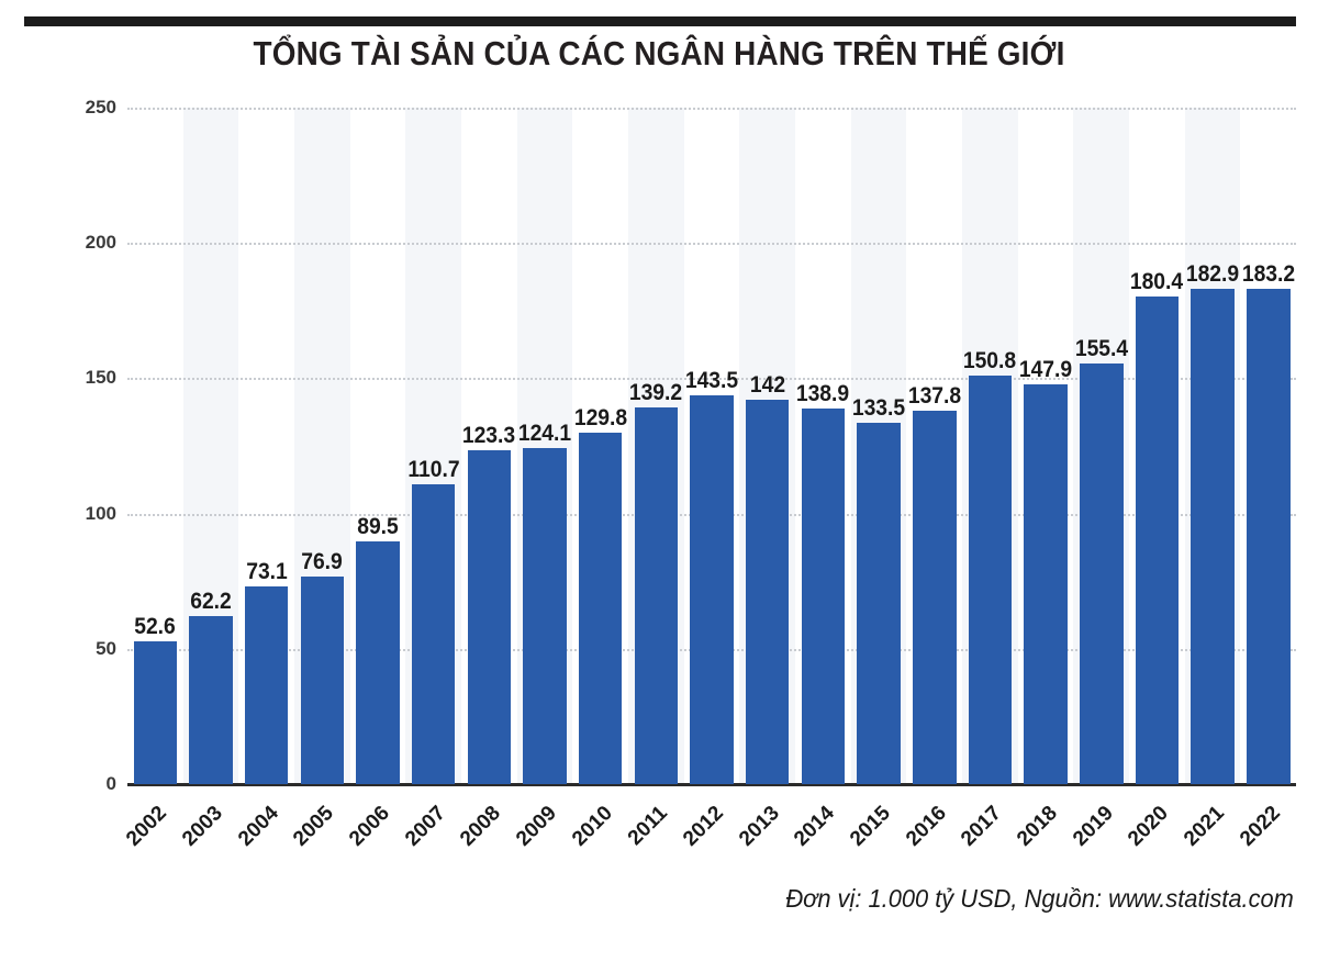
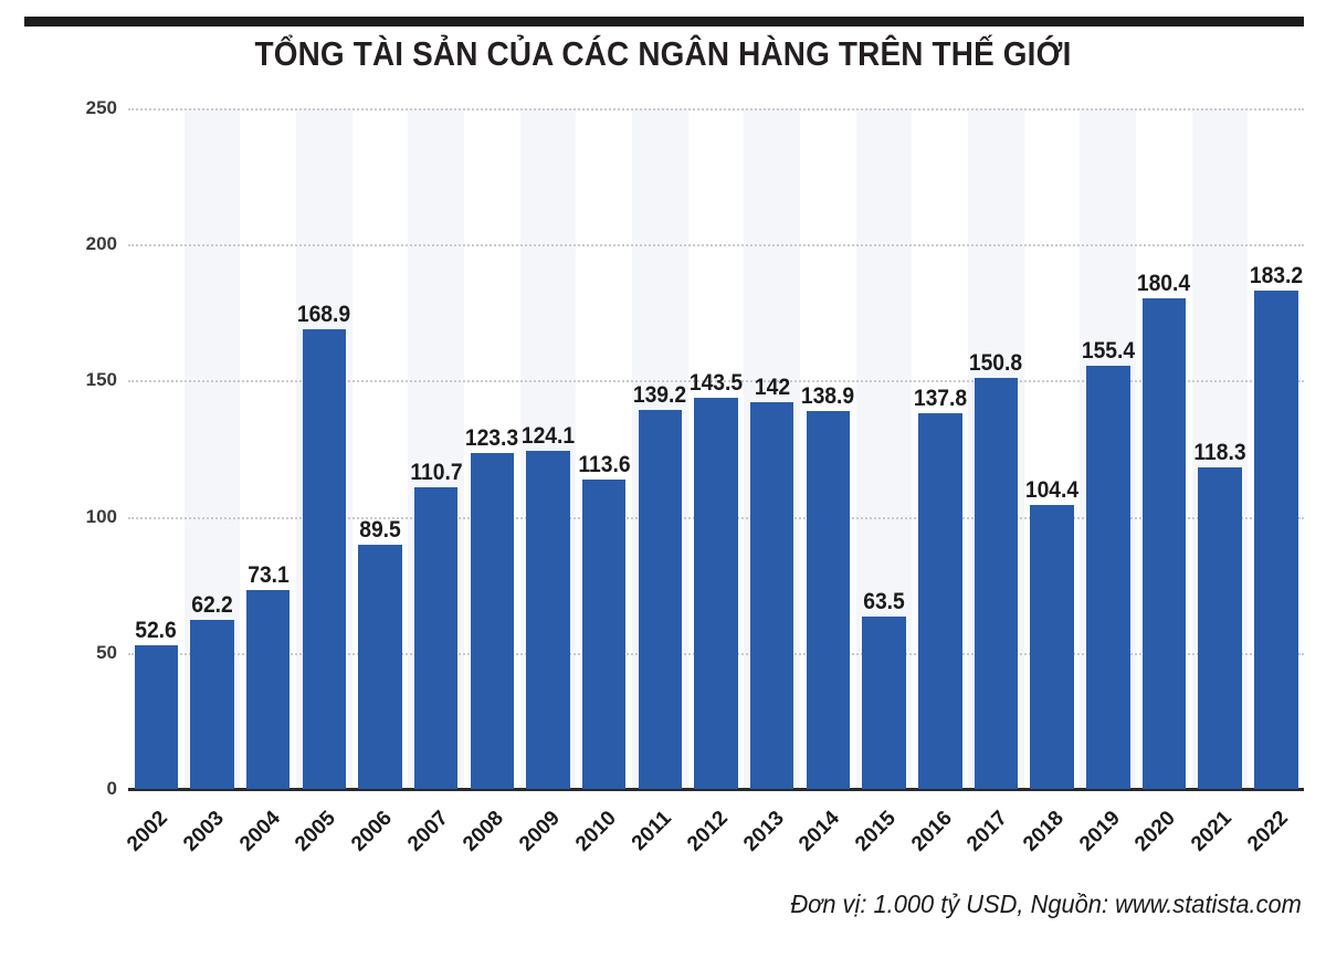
2005: 76.9 -> 168.9
2010: 129.8 -> 113.6
2015: 133.5 -> 63.5
2018: 147.9 -> 104.4
2021: 182.9 -> 118.3
